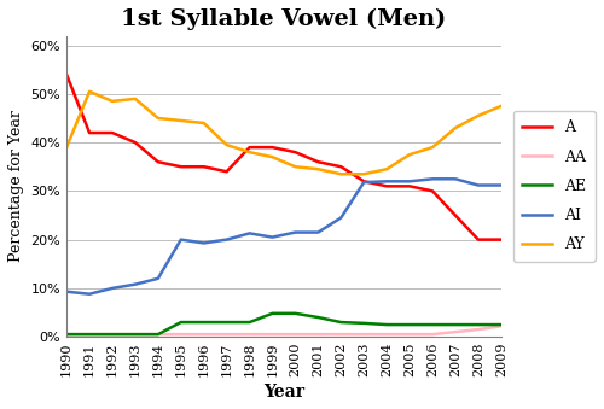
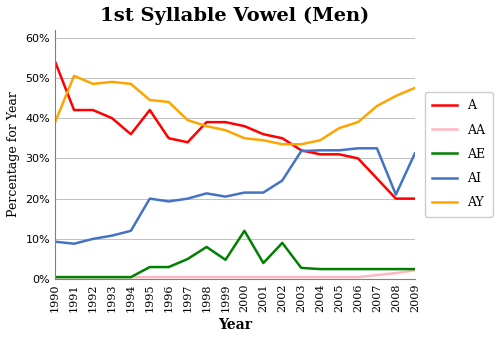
AY/1994: 45.0% -> 48.5%
A/1995: 35% -> 42%
AE/1997: 3.0% -> 5.0%
AE/1998: 3.0% -> 8.0%
AE/2000: 4.8% -> 12.0%
AE/2002: 3.0% -> 9.0%
AI/2008: 31.2% -> 21.0%
